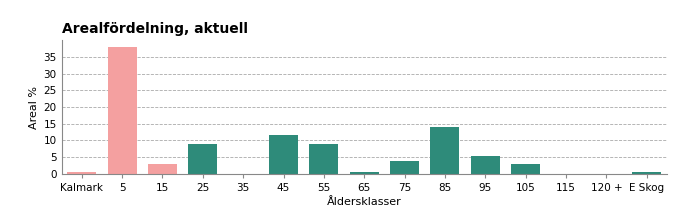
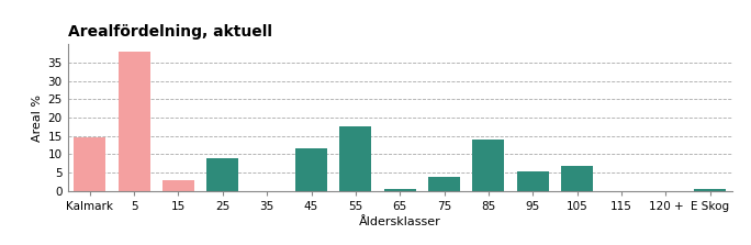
Kalmark: 0.5 -> 14.5
55: 9.0 -> 17.5
105: 3.0 -> 7.0
